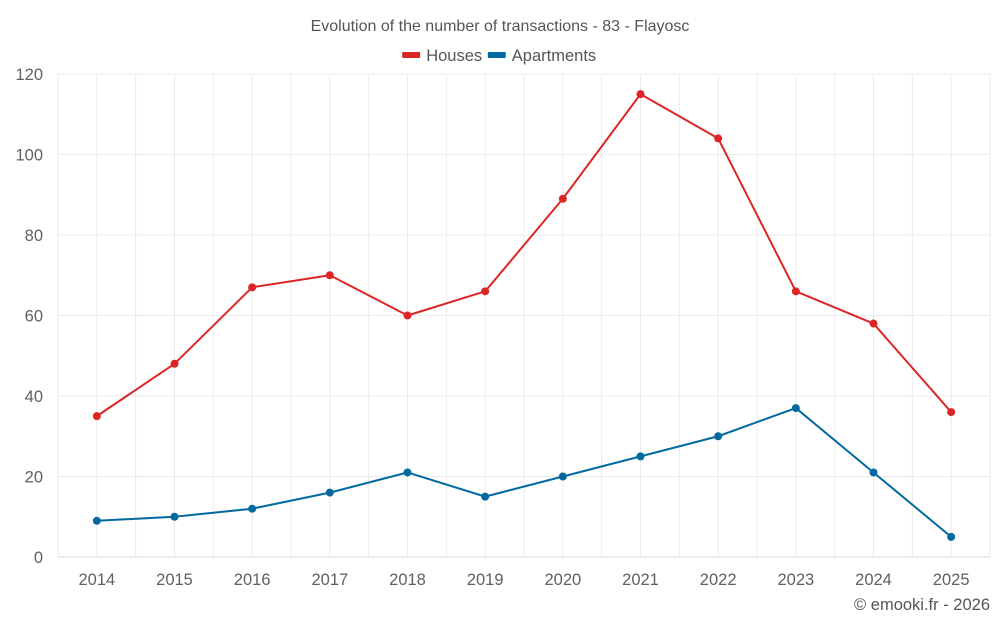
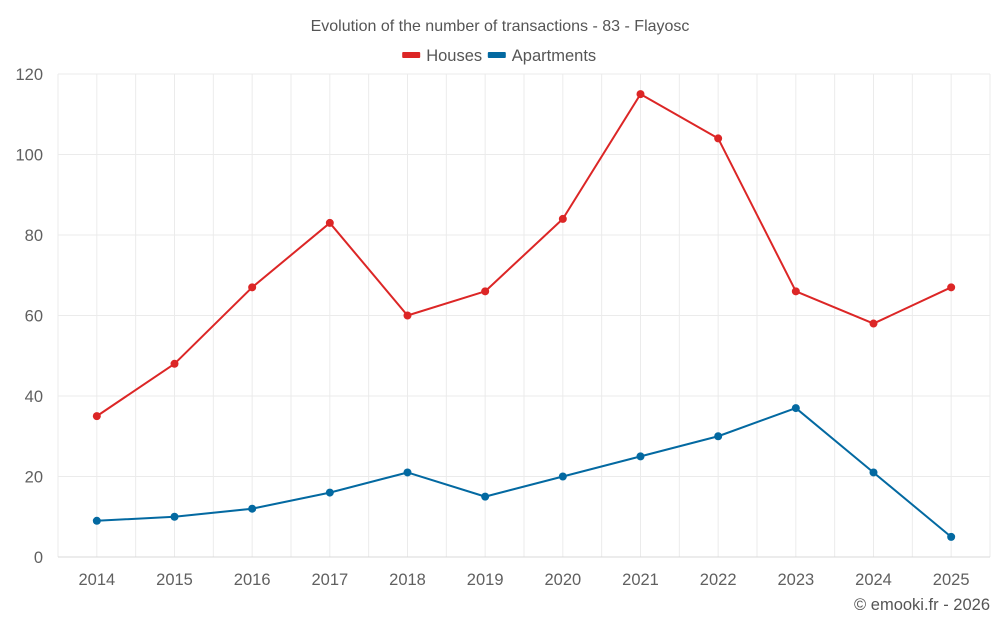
Houses/2017: 70 -> 83
Houses/2020: 89 -> 84
Houses/2025: 36 -> 67
